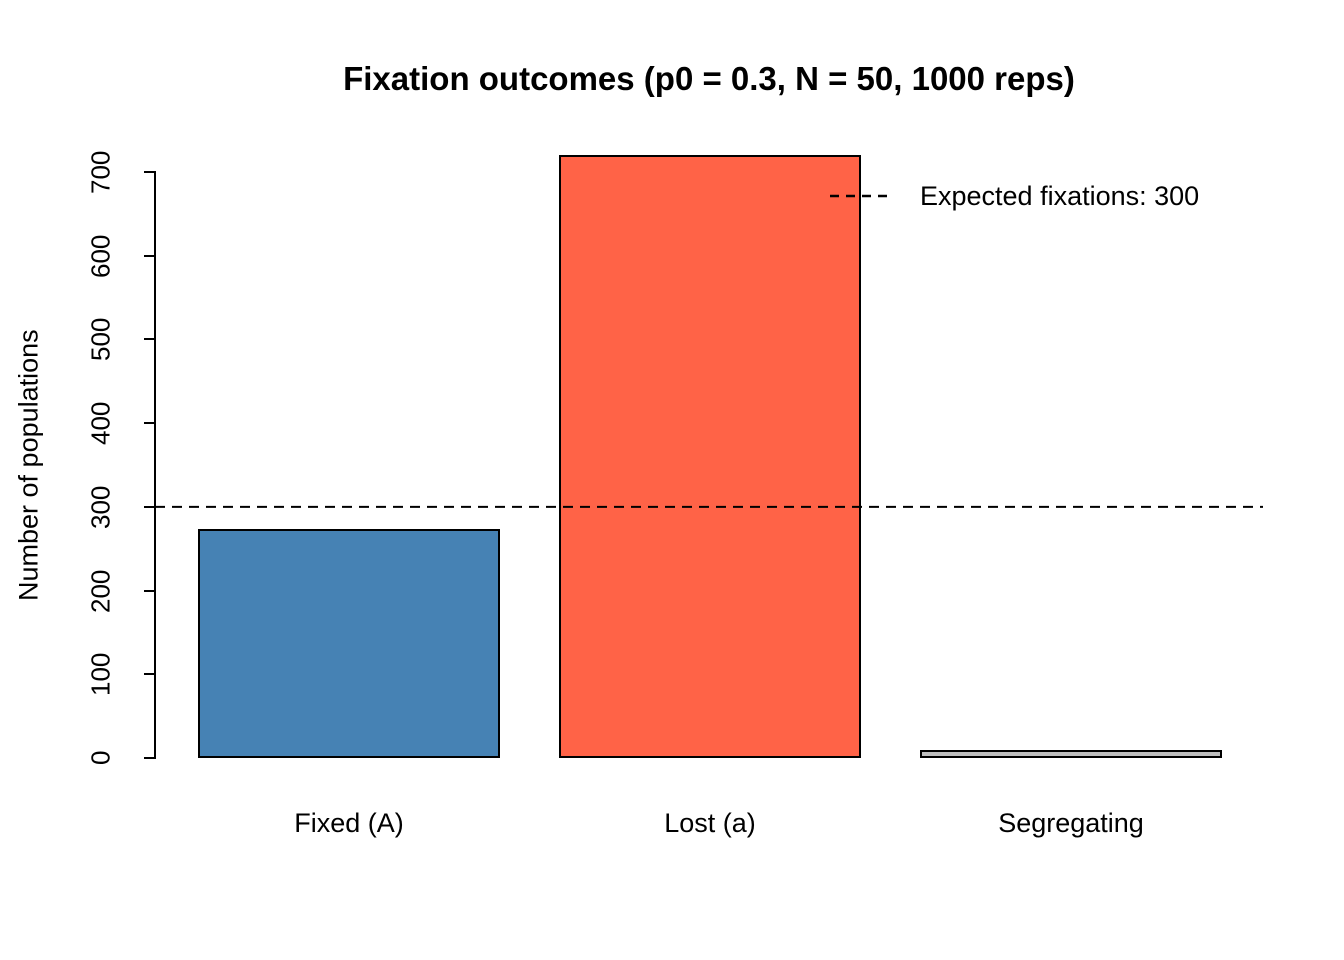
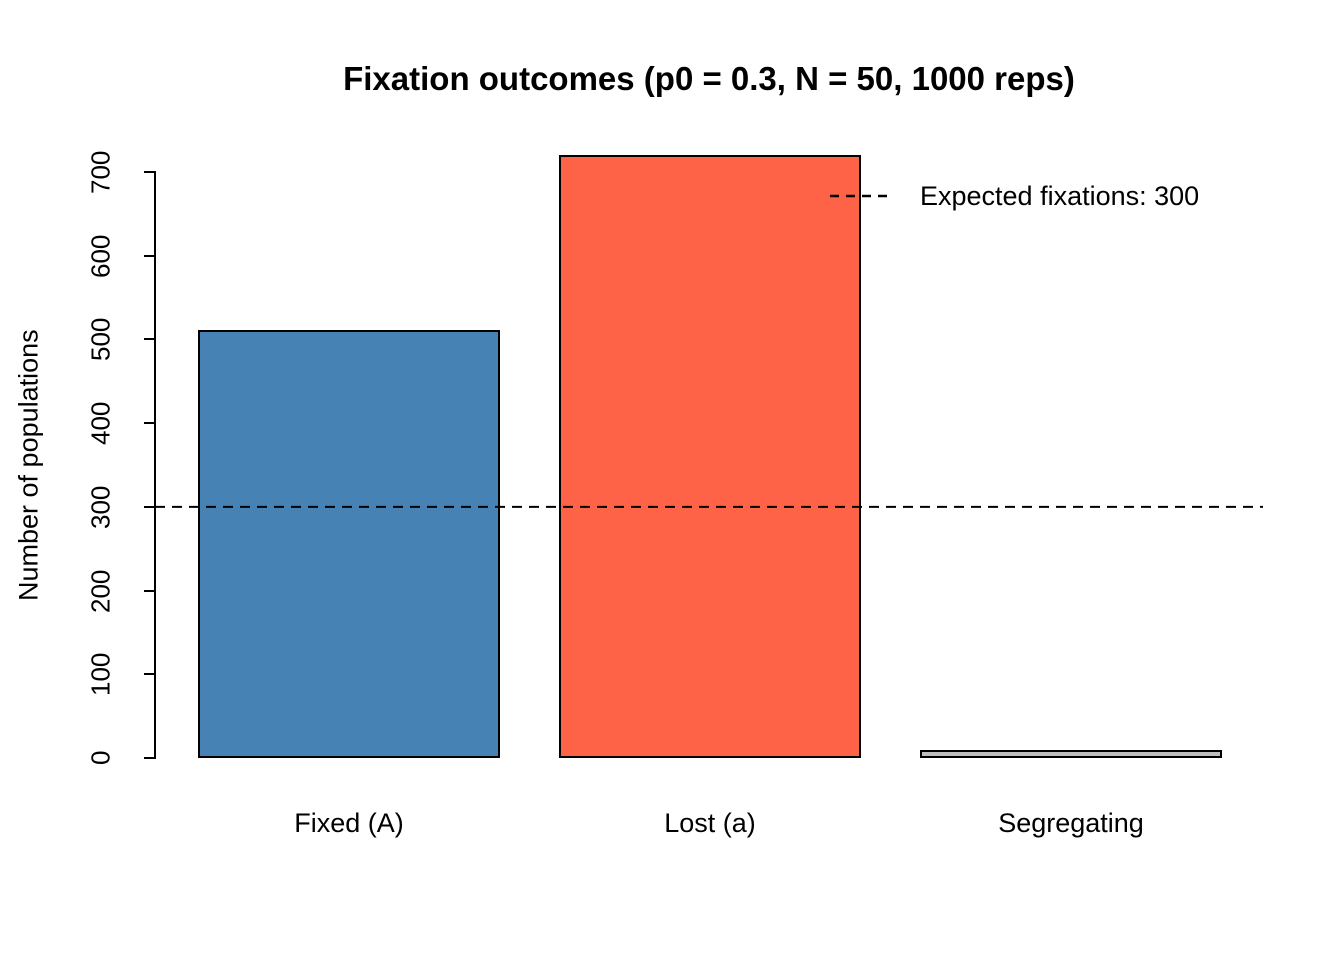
Fixed (A): 270 -> 510
